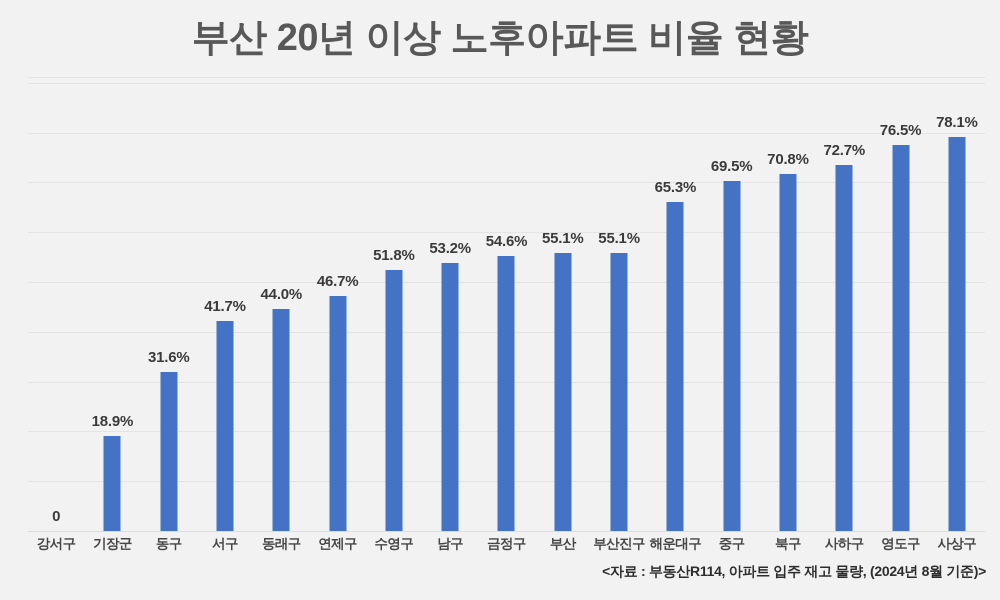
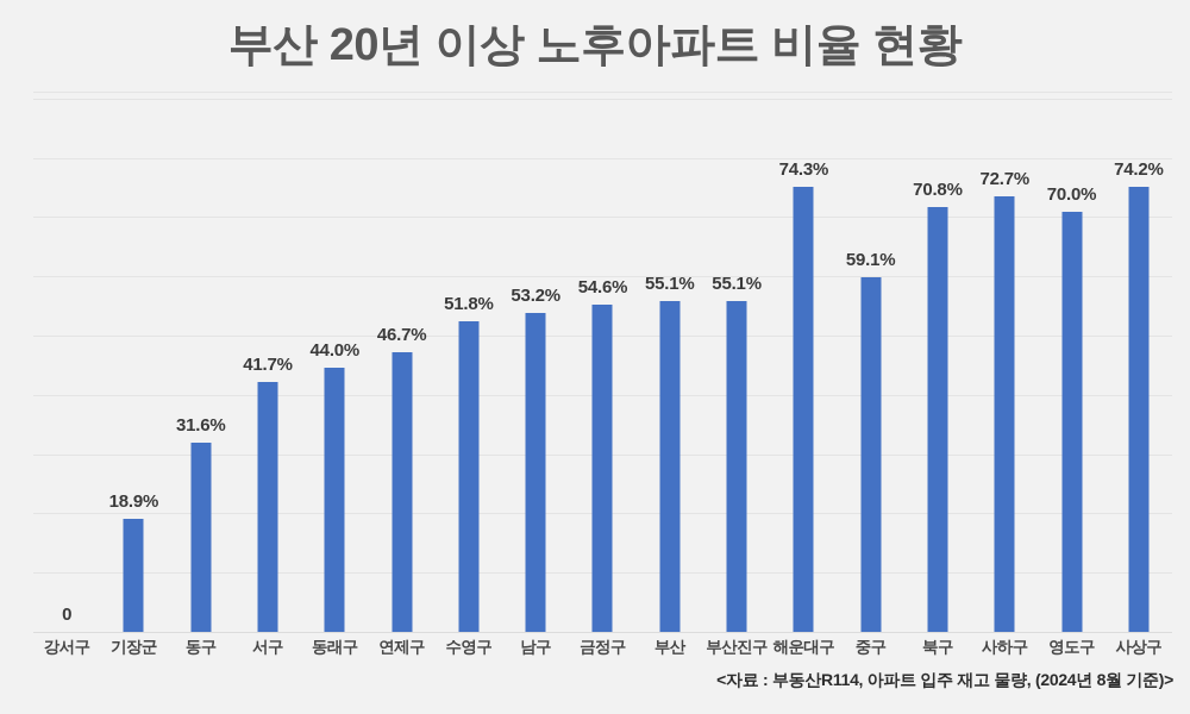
해운대구: 65.3% -> 74.3%
중구: 69.5% -> 59.1%
영도구: 76.5% -> 70.0%
사상구: 78.1% -> 74.2%
